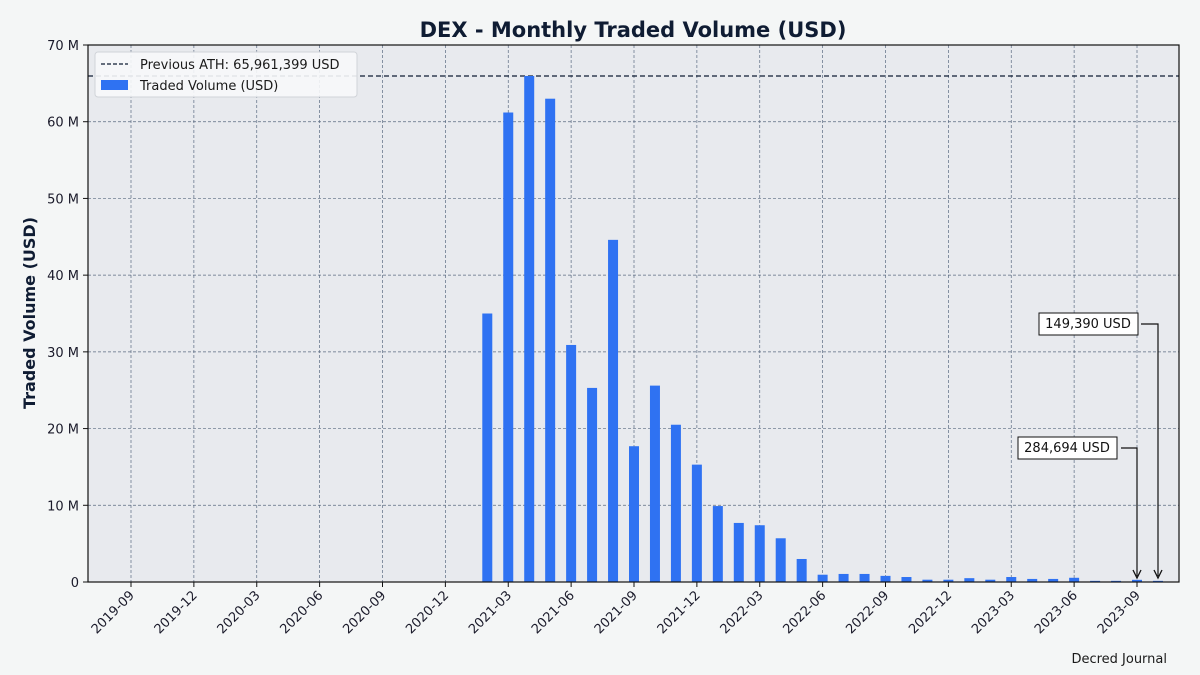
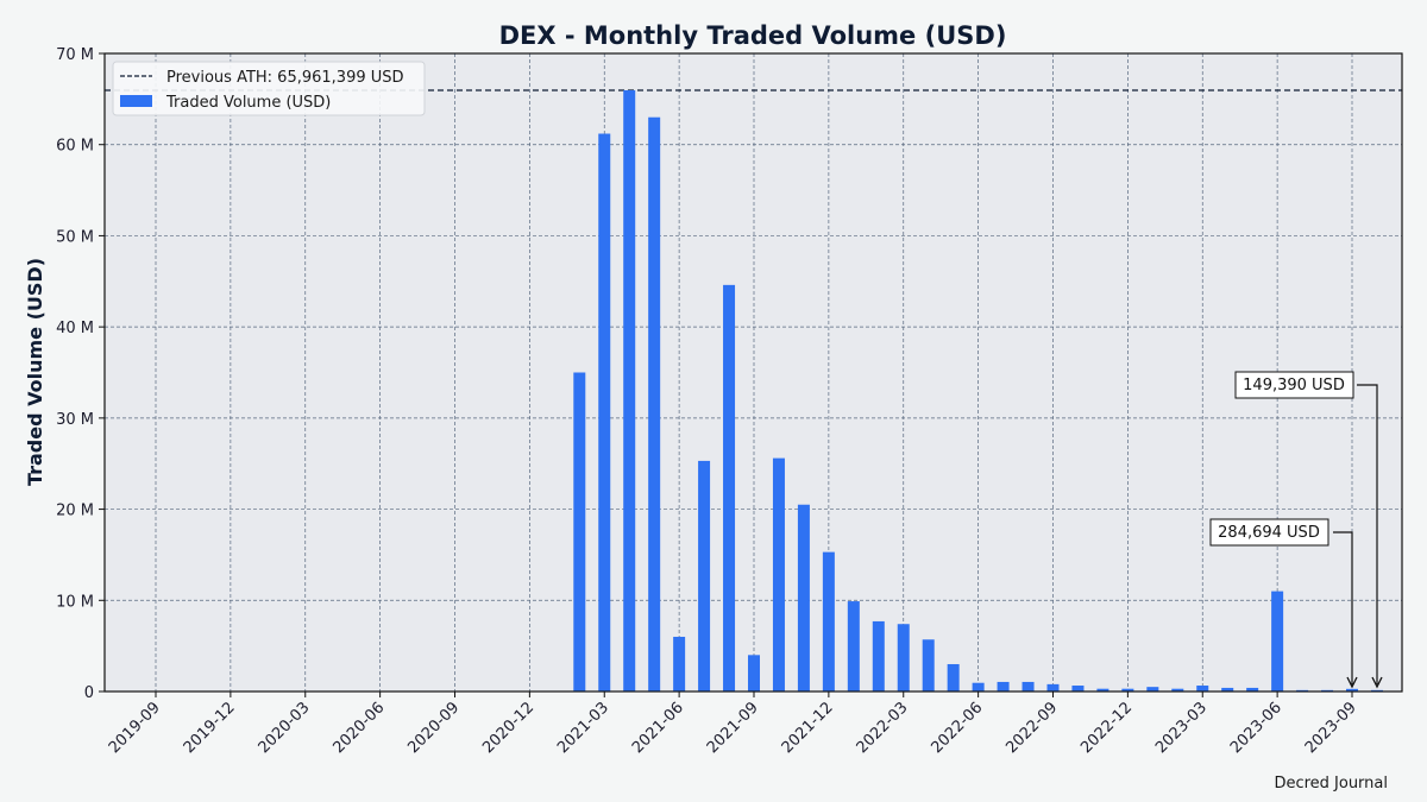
2021-06: 31M -> 6M
2021-09: 18M -> 4M
2023-06: 1M -> 11M
